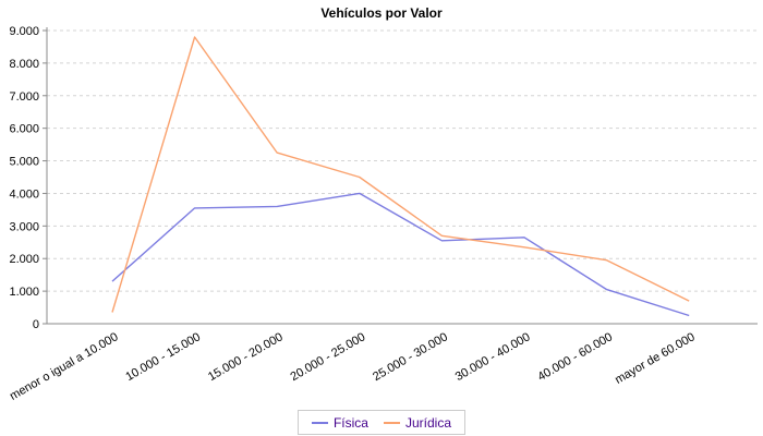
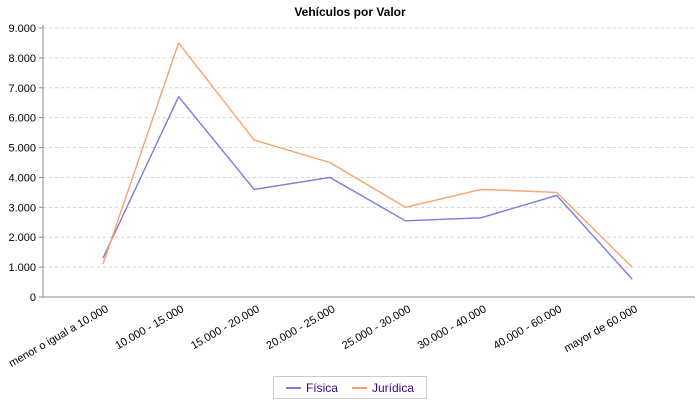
Jurídica/menor o igual a 10.000: 400 -> 1100
Física/10.000 - 15.000: 3600 -> 6700
Jurídica/10.000 - 15.000: 8800 -> 8500
Jurídica/25.000 - 30.000: 2700 -> 3000
Jurídica/30.000 - 40.000: 2400 -> 3600
Física/40.000 - 60.000: 1000 -> 3400
Jurídica/40.000 - 60.000: 2000 -> 3500
Física/mayor de 60.000: 200 -> 600
Jurídica/mayor de 60.000: 700 -> 1000
